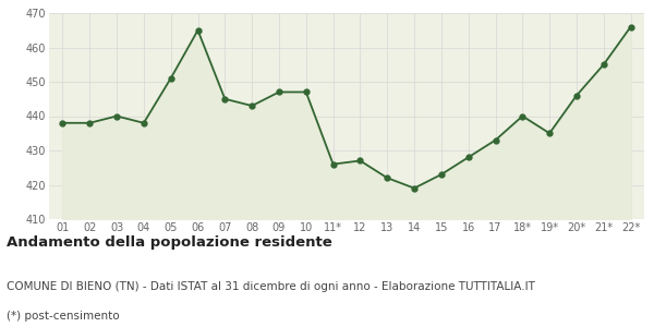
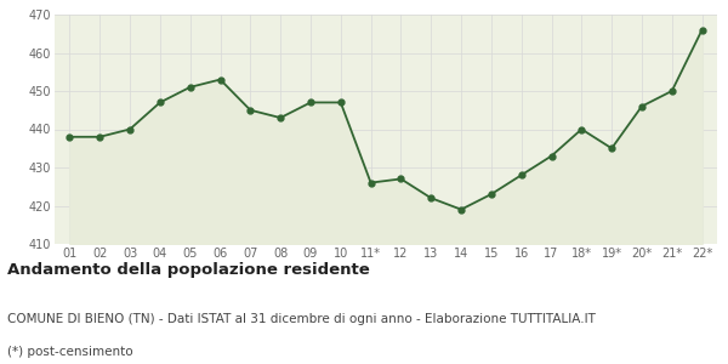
04: 438 -> 447
06: 465 -> 453
21*: 455 -> 450
